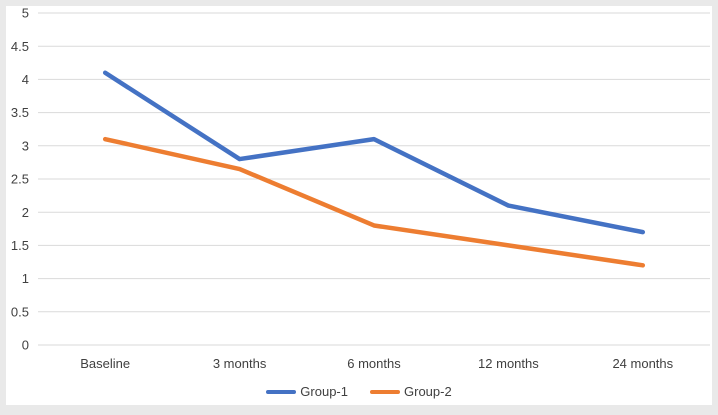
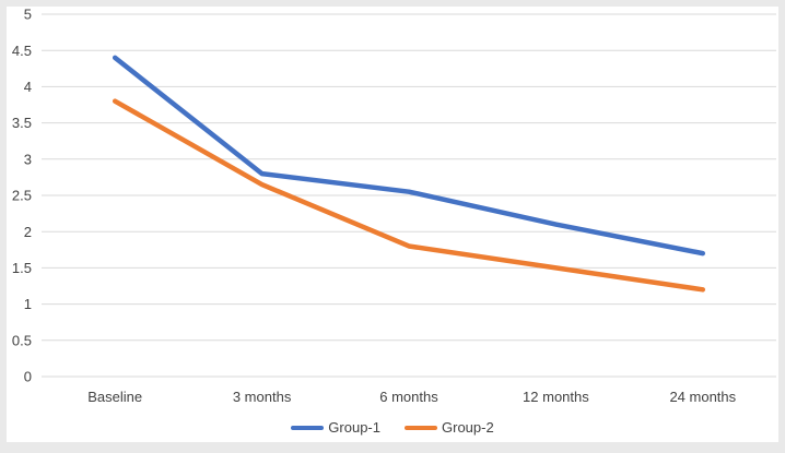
Group-1/Baseline: 4.1 -> 4.4
Group-2/Baseline: 3.1 -> 3.8
Group-1/6 months: 3.1 -> 2.5
